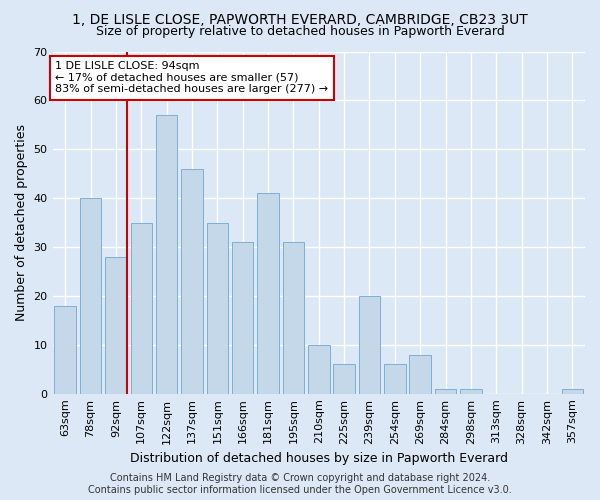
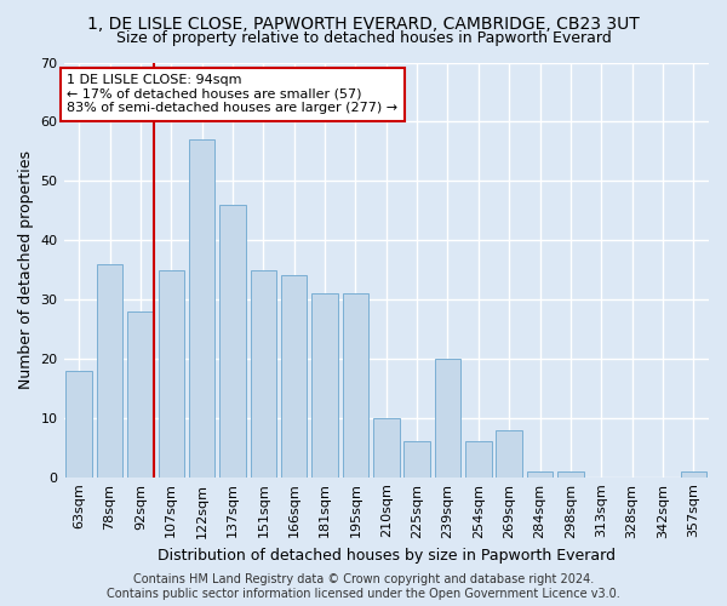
78sqm: 40 -> 36
166sqm: 31 -> 34
181sqm: 41 -> 31
